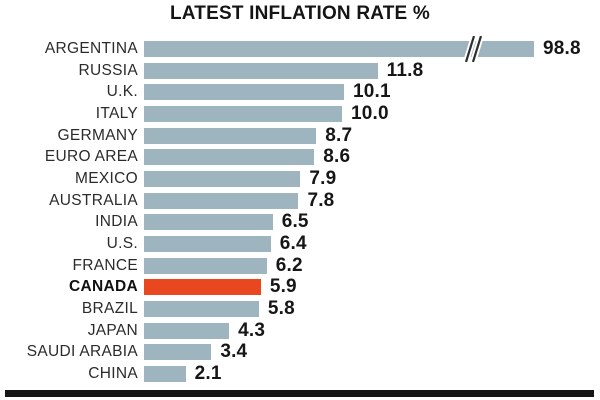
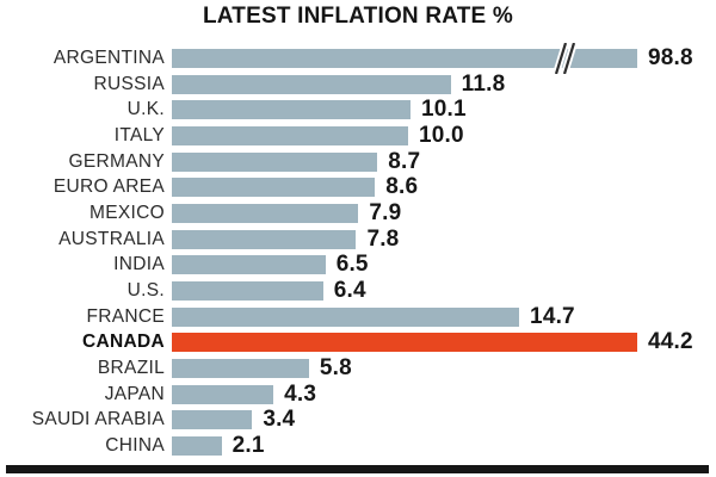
FRANCE: 6.2 -> 14.7
CANADA: 5.9 -> 44.2
